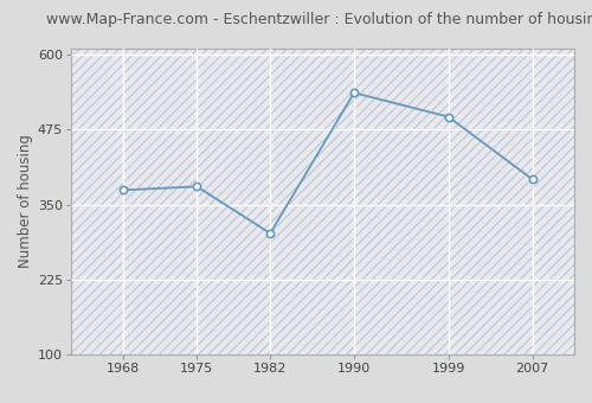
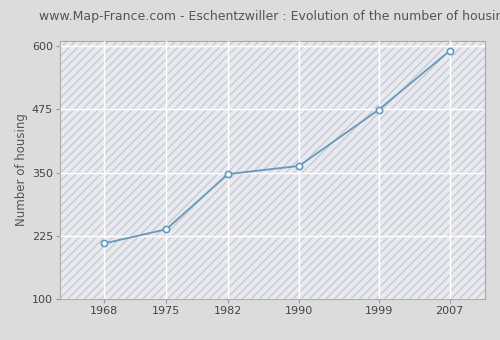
1968: 374 -> 210
1975: 380 -> 238
1982: 302 -> 347
1990: 536 -> 363
1999: 496 -> 474
2007: 392 -> 590
